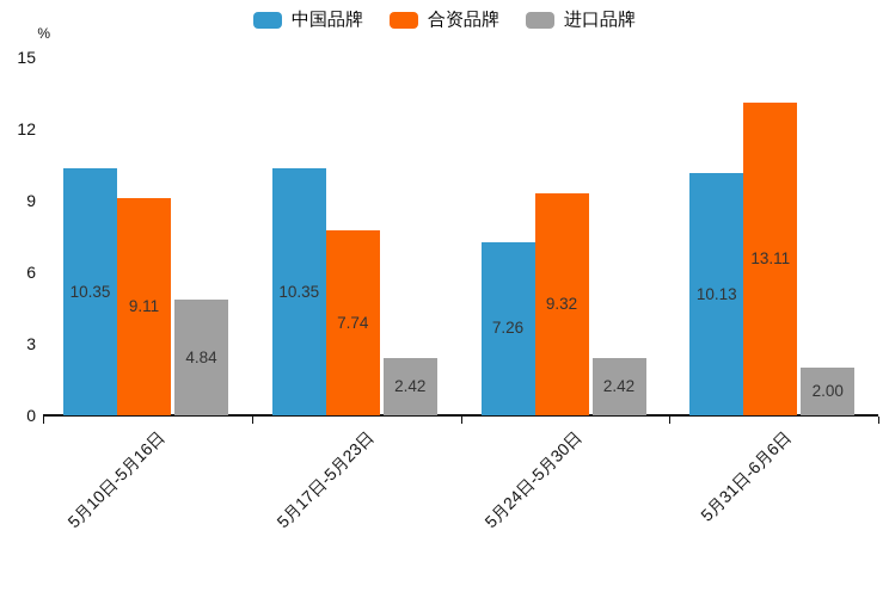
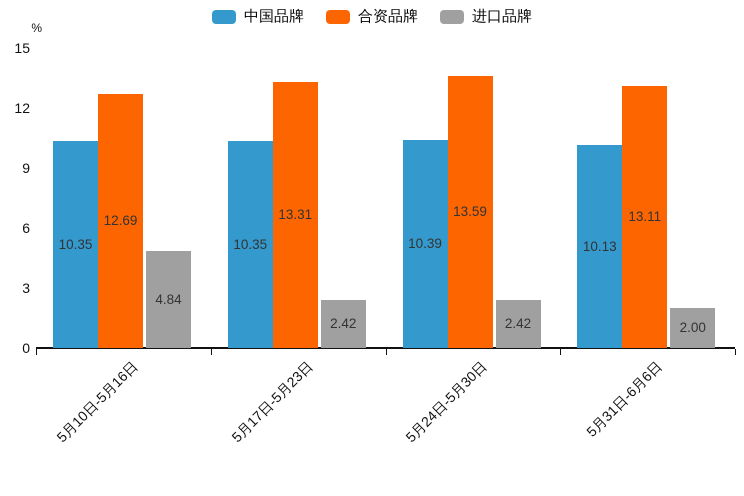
合资品牌/5月10日-5月16日: 9.11 -> 12.69
合资品牌/5月17日-5月23日: 7.74 -> 13.31
中国品牌/5月24日-5月30日: 7.26 -> 10.39
合资品牌/5月24日-5月30日: 9.32 -> 13.59
